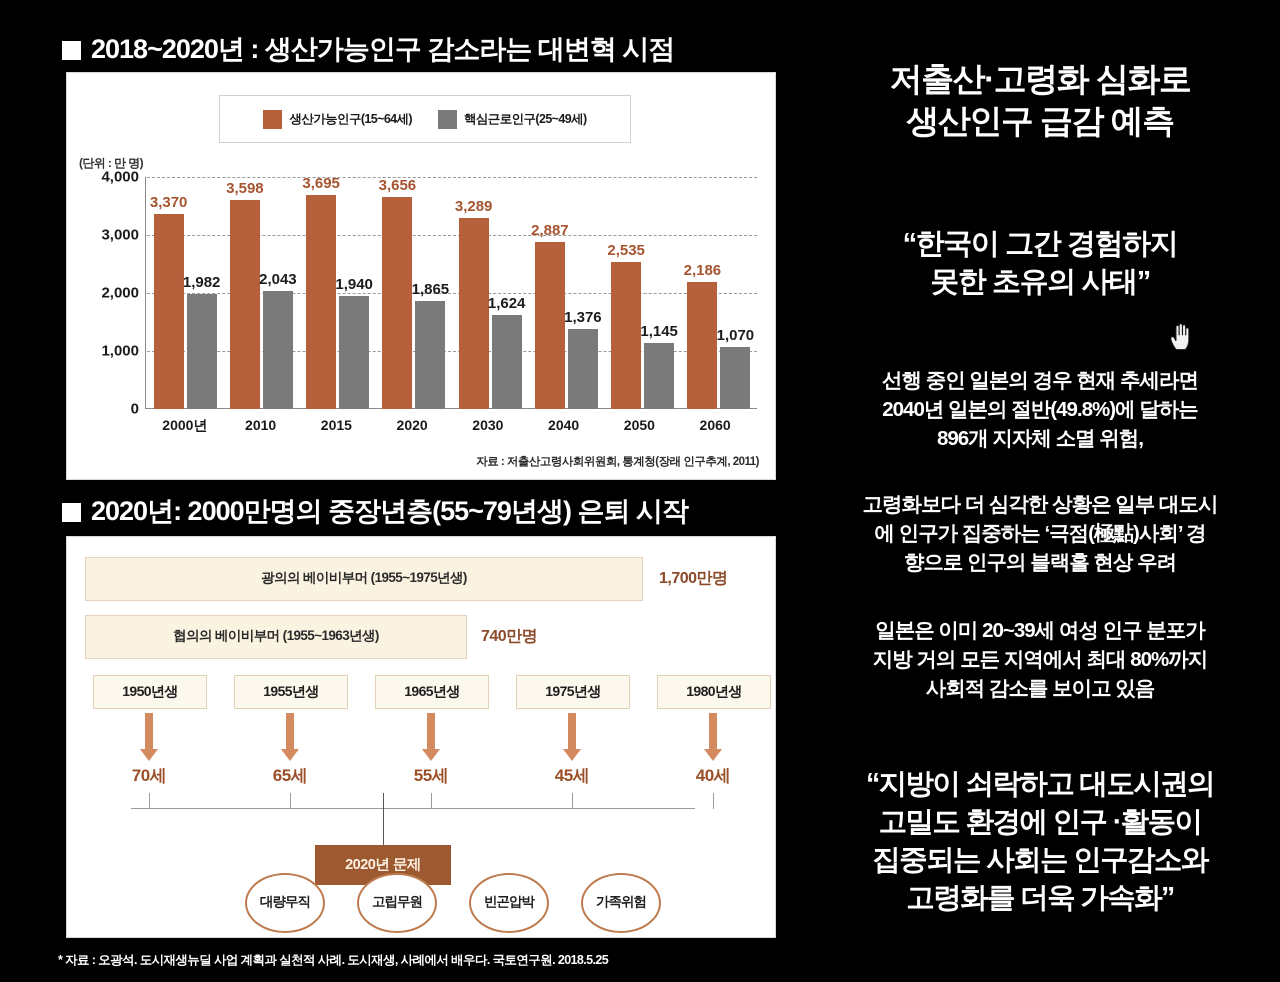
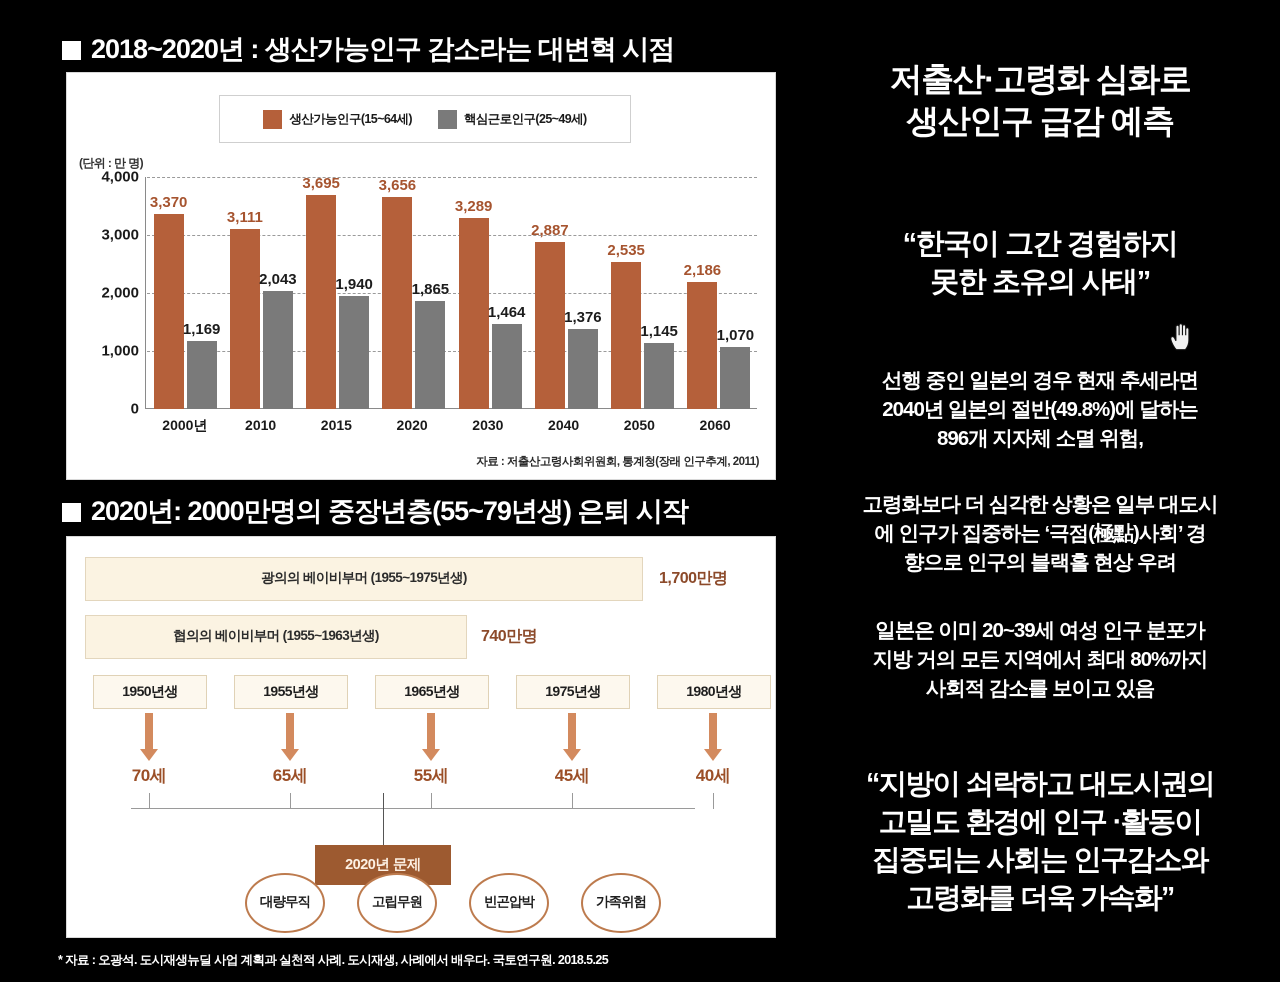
핵심근로인구(25~49세)/2000년: 1,982 -> 1,169
생산가능인구(15~64세)/2010: 3,598 -> 3,111
핵심근로인구(25~49세)/2030: 1,624 -> 1,464
